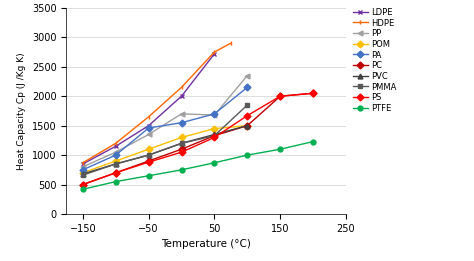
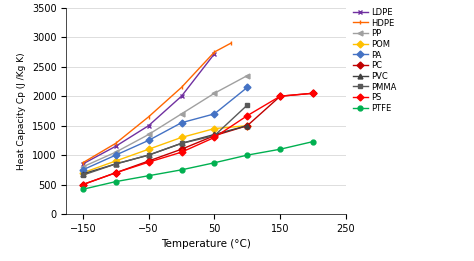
PA/−50: 1460 -> 1250
PP/50: 1680 -> 2050
